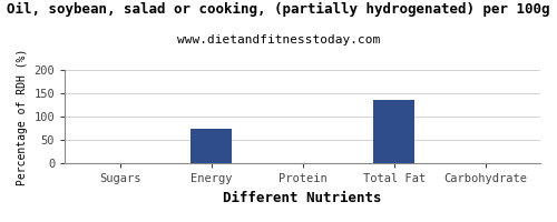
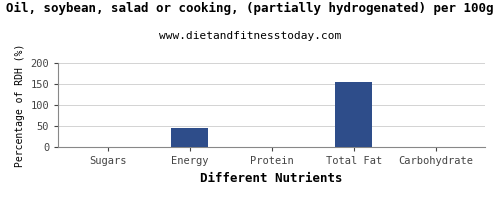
Energy: 75 -> 46
Total Fat: 135 -> 155
